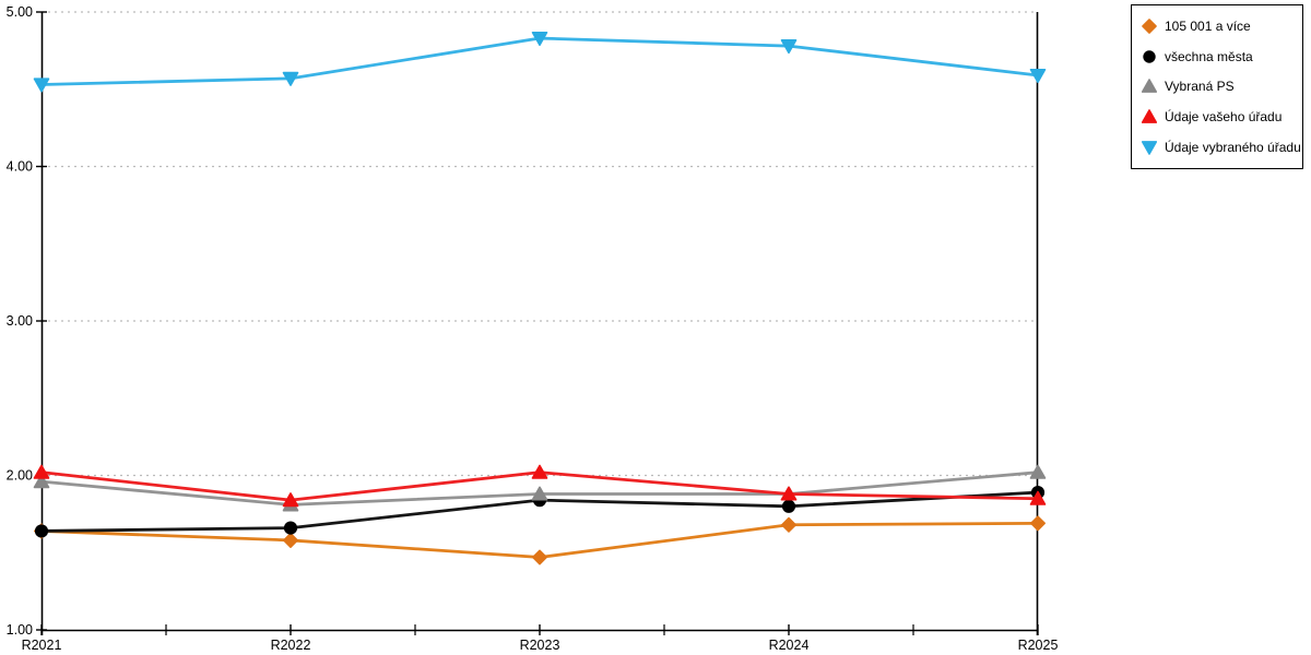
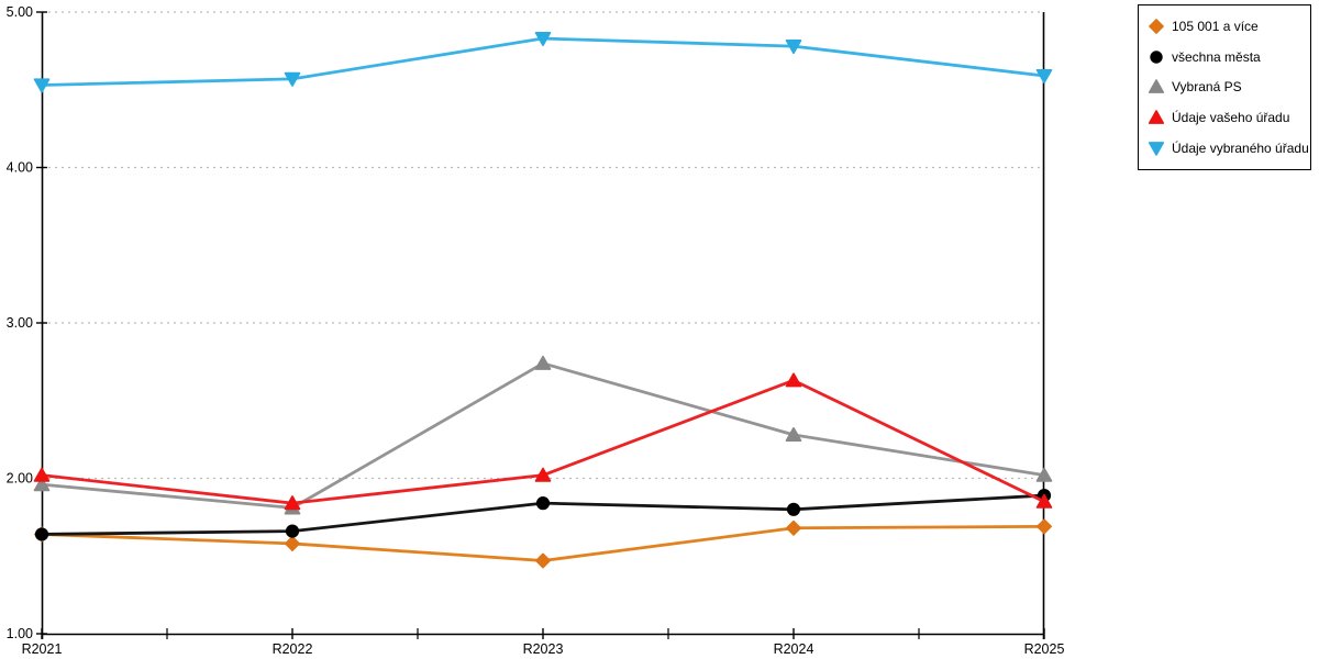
Vybraná PS/R2023: 1.88 -> 2.74
Vybraná PS/R2024: 1.88 -> 2.28
Údaje vašeho úřadu/R2024: 1.88 -> 2.63
